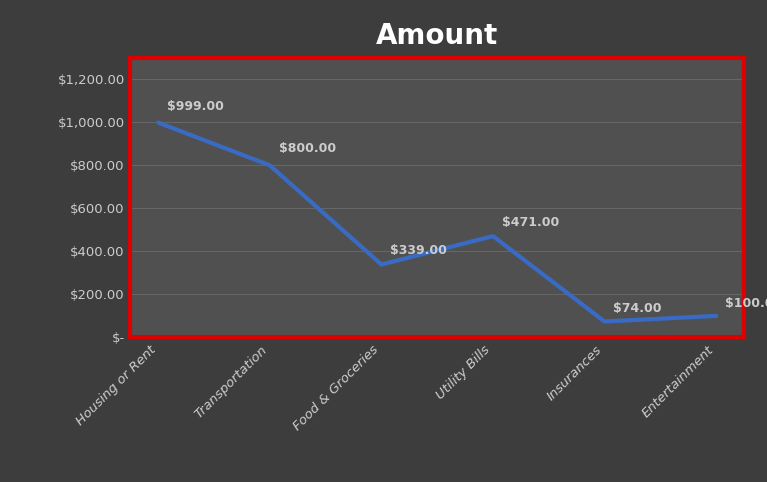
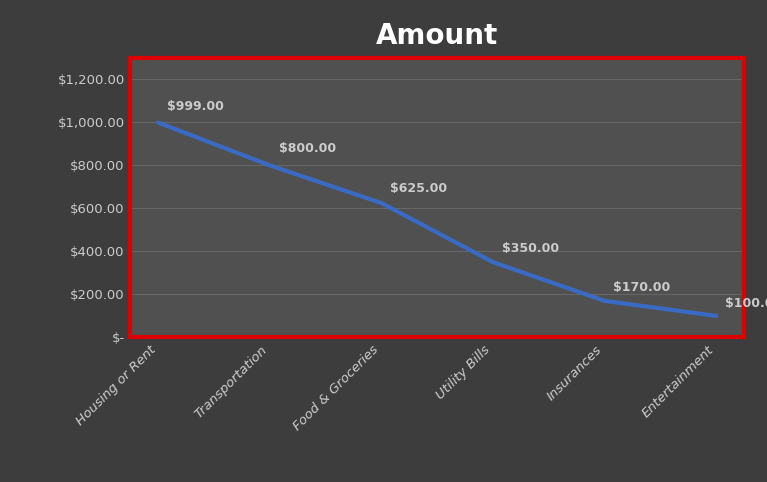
Food & Groceries: $339.00 -> $625.00
Utility Bills: $471.00 -> $350.00
Insurances: $74.00 -> $170.00
